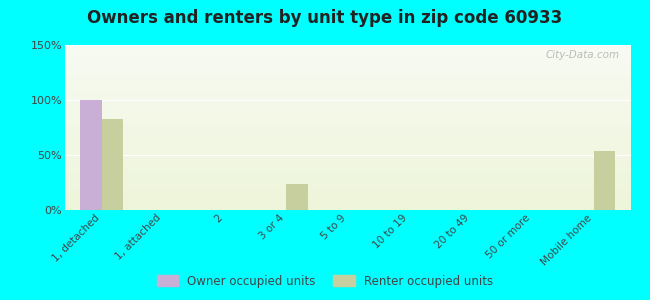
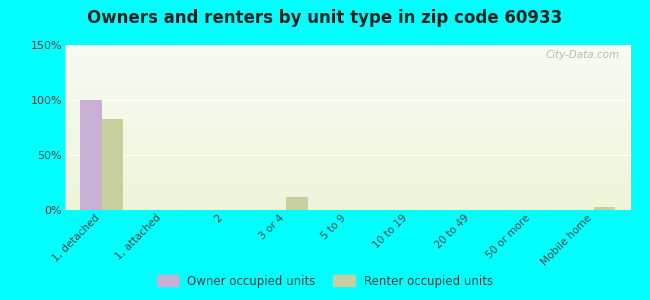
Renter occupied units/3 or 4: 24% -> 12%
Renter occupied units/Mobile home: 54% -> 3%
